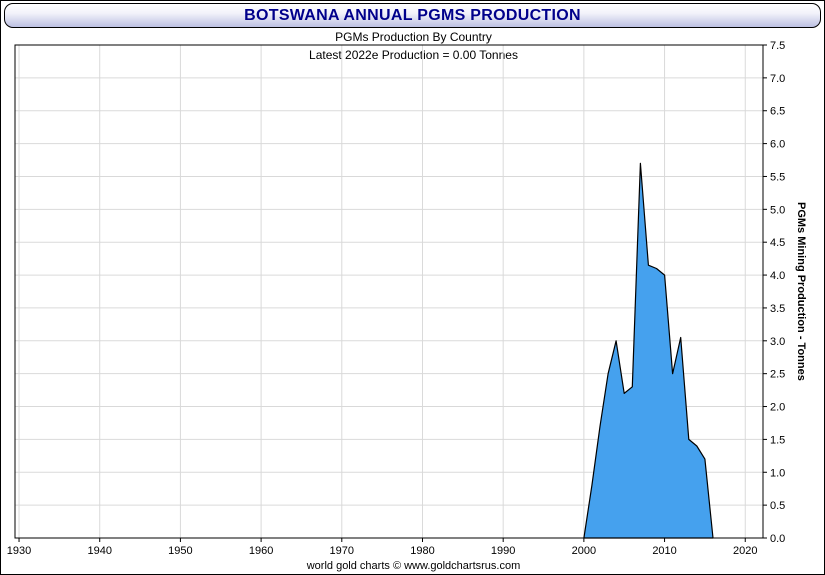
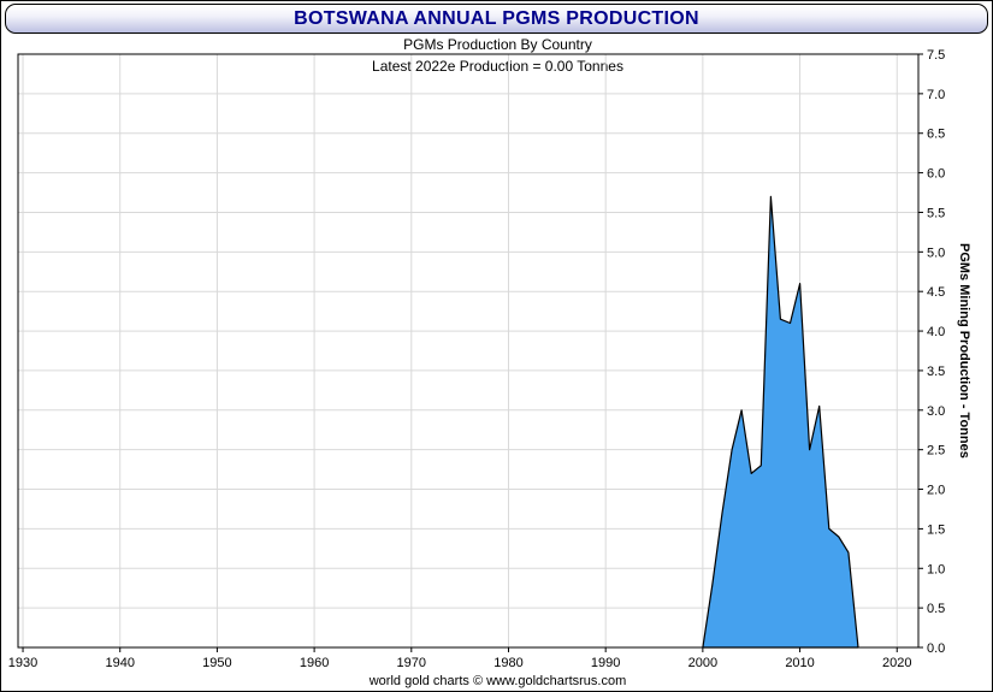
2010: 4.0 -> 4.6
